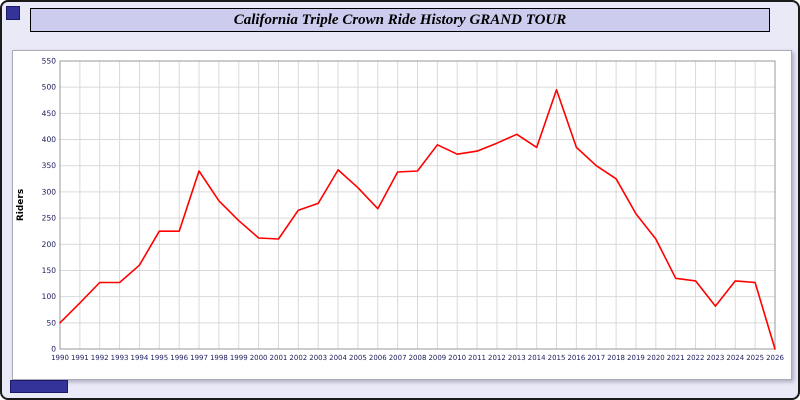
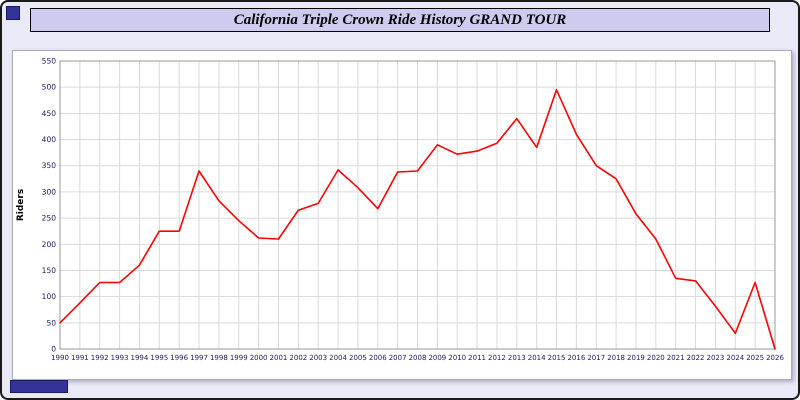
2013: 410 -> 440
2016: 380 -> 410
2024: 130 -> 30
